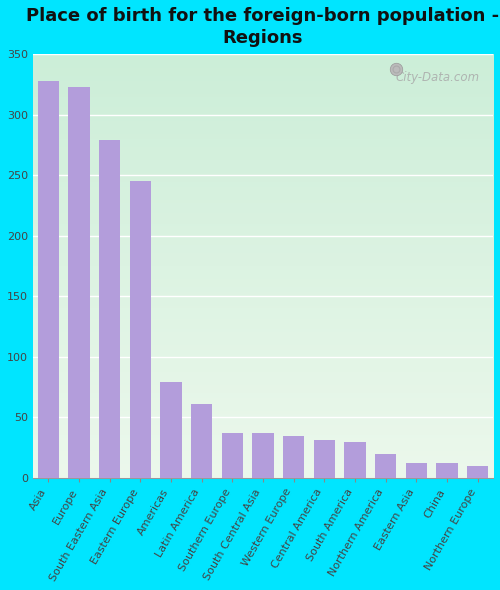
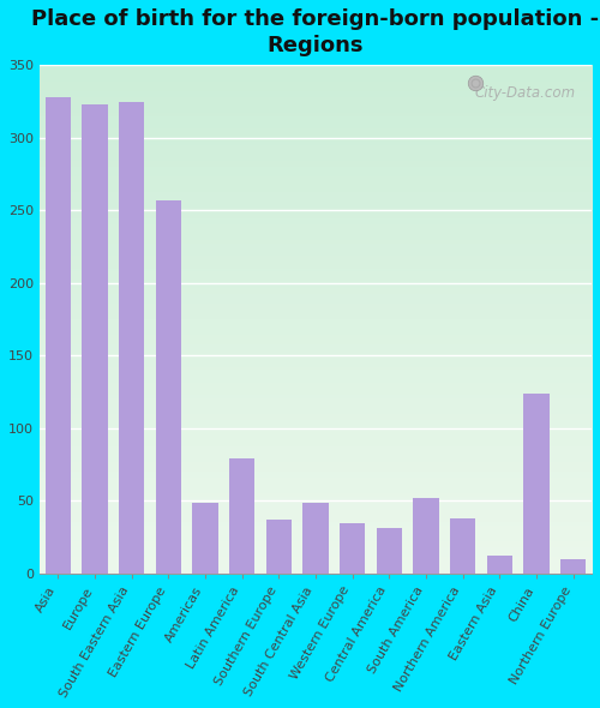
South Eastern Asia: 279 -> 325
Eastern Europe: 245 -> 257
Americas: 79 -> 49
Latin America: 61 -> 79
South Central Asia: 37 -> 49
South America: 30 -> 52
Northern America: 20 -> 38
China: 12 -> 124
